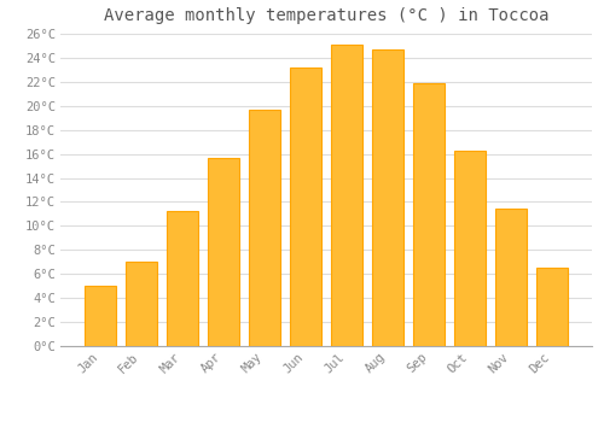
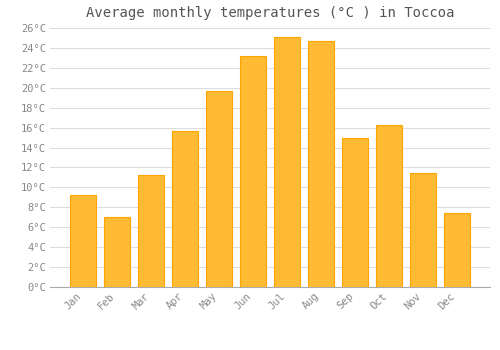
Jan: 5.0°C -> 9.2°C
Sep: 21.9°C -> 15.0°C
Dec: 6.5°C -> 7.4°C
